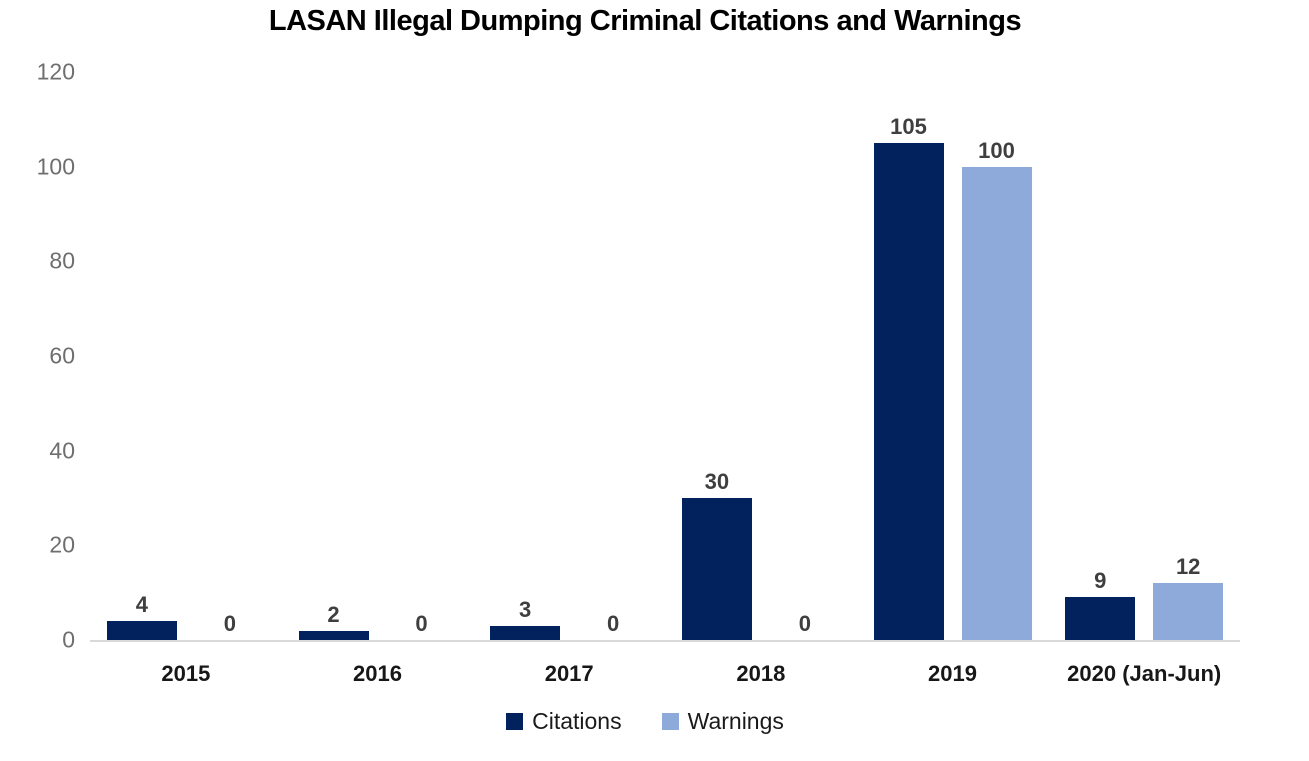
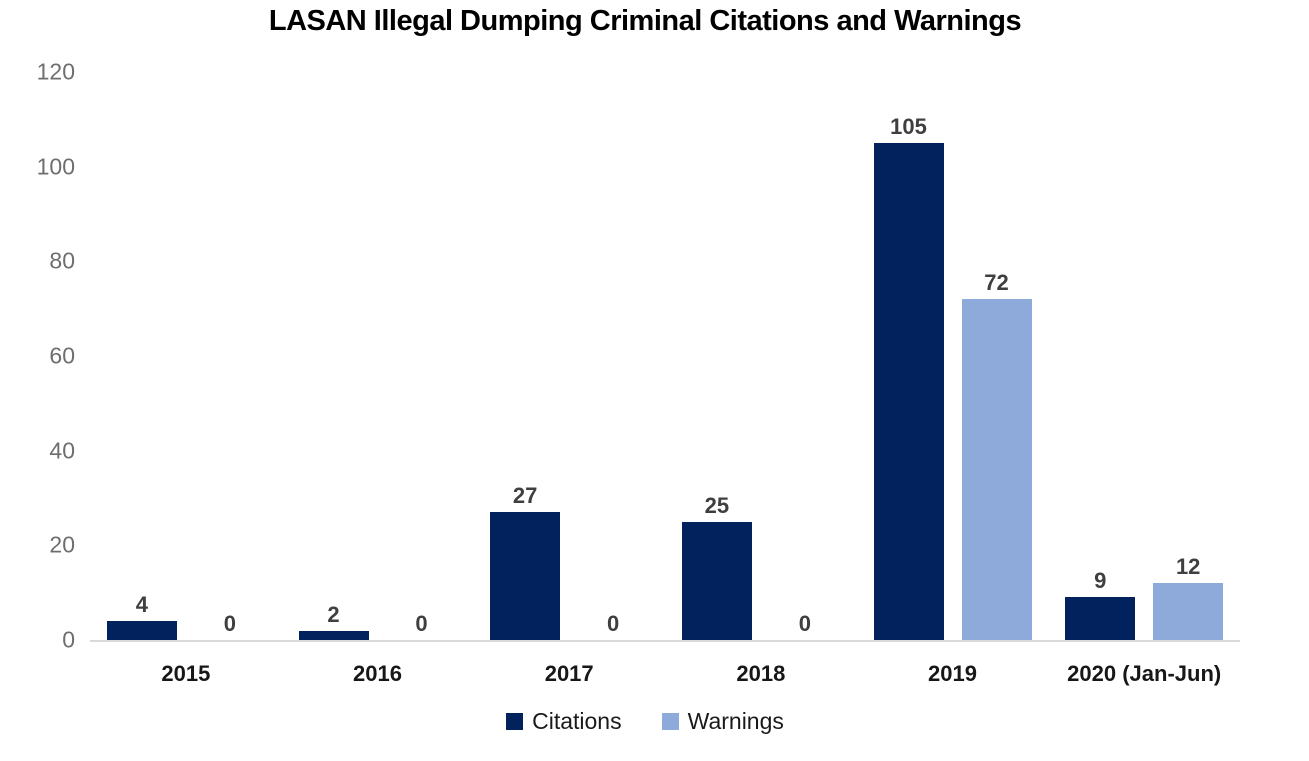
Citations/2017: 3 -> 27
Citations/2018: 30 -> 25
Warnings/2019: 100 -> 72
